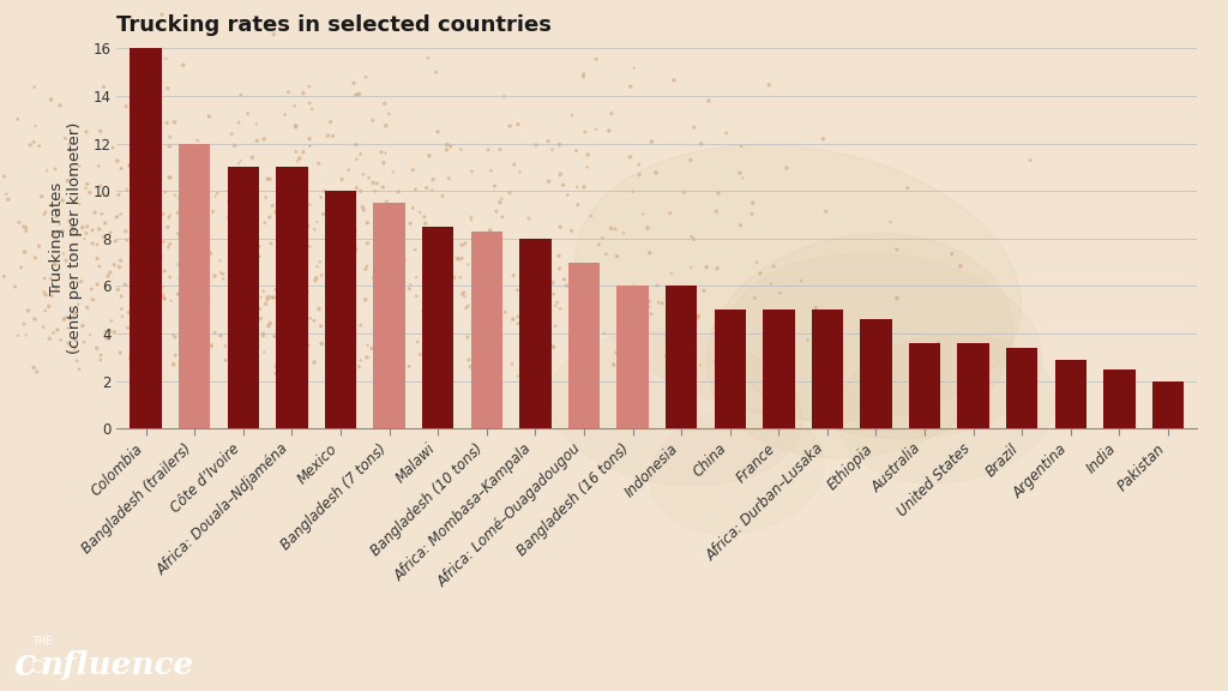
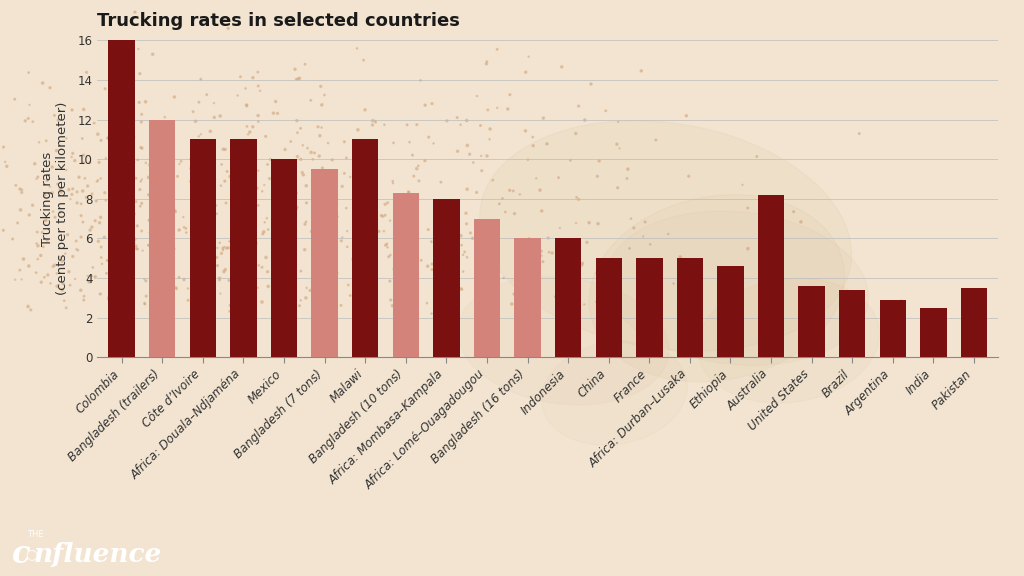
Trucking rates in selected countries/Malawi: 8.5 -> 11.0
Trucking rates in selected countries/Australia: 3.6 -> 8.2
Trucking rates in selected countries/Pakistan: 2.0 -> 3.5
